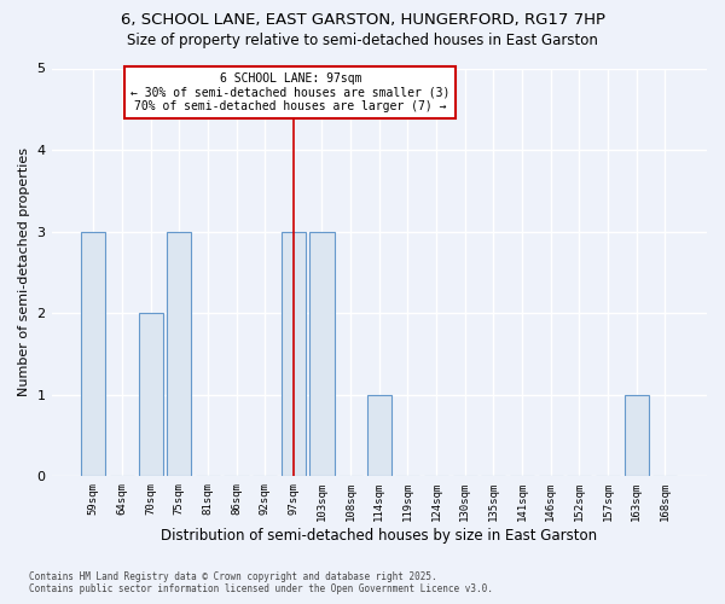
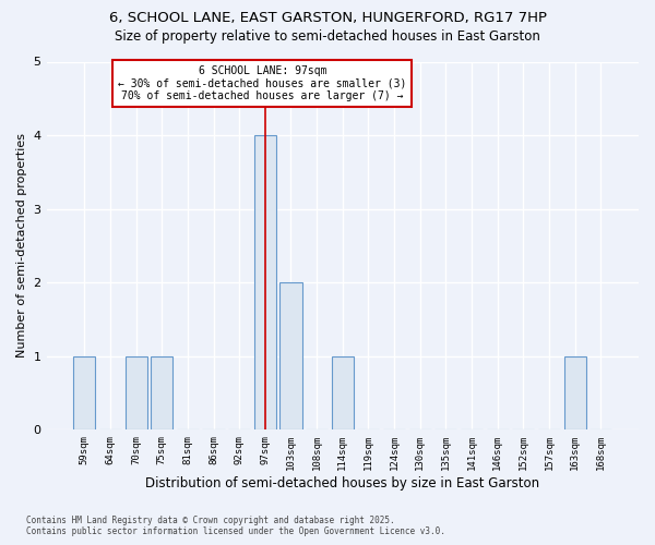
59sqm: 3 -> 1
70sqm: 2 -> 1
75sqm: 3 -> 1
97sqm: 3 -> 4
103sqm: 3 -> 2
